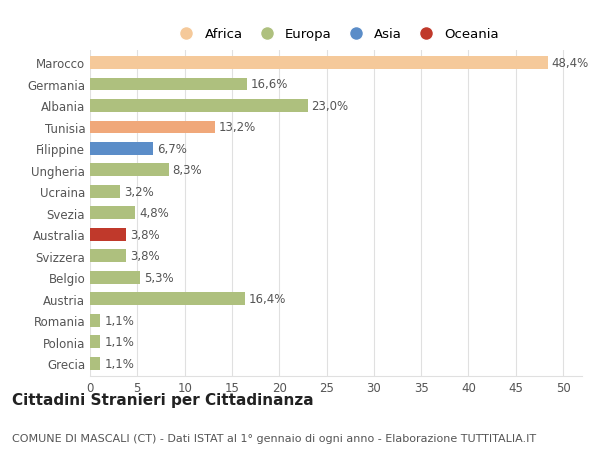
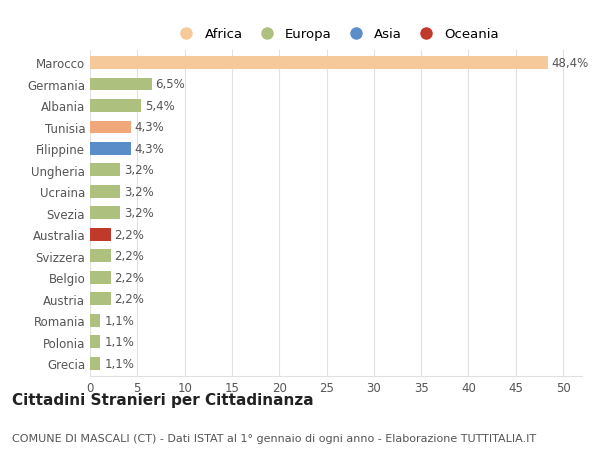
Germania: 16,6% -> 6,5%
Albania: 23,0% -> 5,4%
Tunisia: 13,2% -> 4,3%
Filippine: 6,7% -> 4,3%
Ungheria: 8,3% -> 3,2%
Svezia: 4,8% -> 3,2%
Australia: 3,8% -> 2,2%
Svizzera: 3,8% -> 2,2%
Belgio: 5,3% -> 2,2%
Austria: 16,4% -> 2,2%
